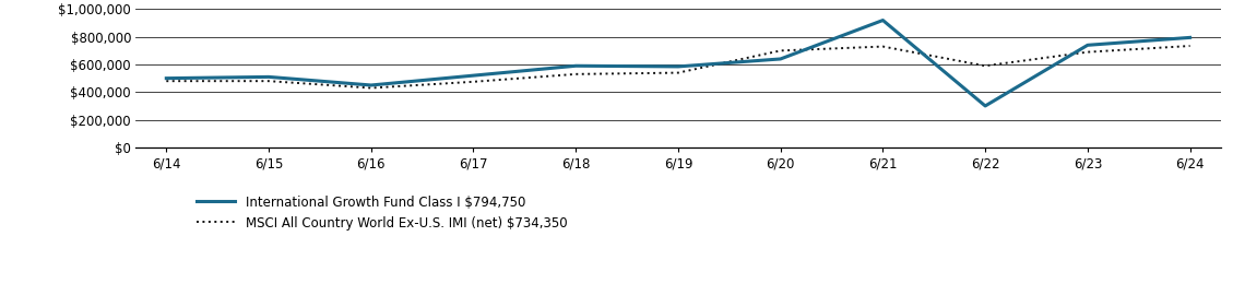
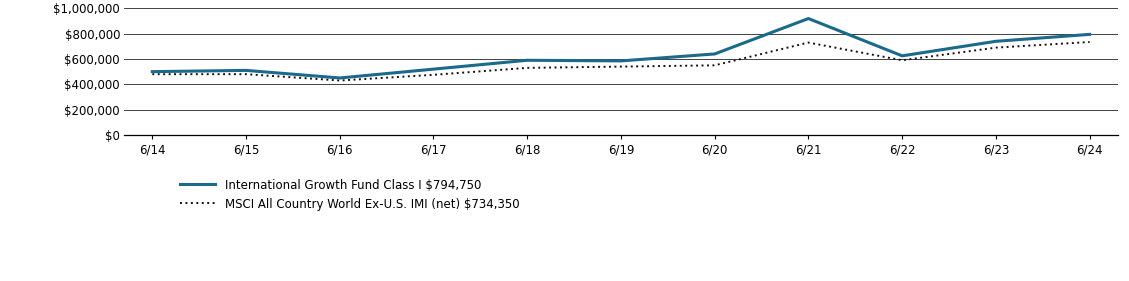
MSCI All Country World Ex-U.S. IMI (net) $734,350/6/20: $700,000 -> $550,000
International Growth Fund Class I $794,750/6/22: $300,000 -> $620,000
